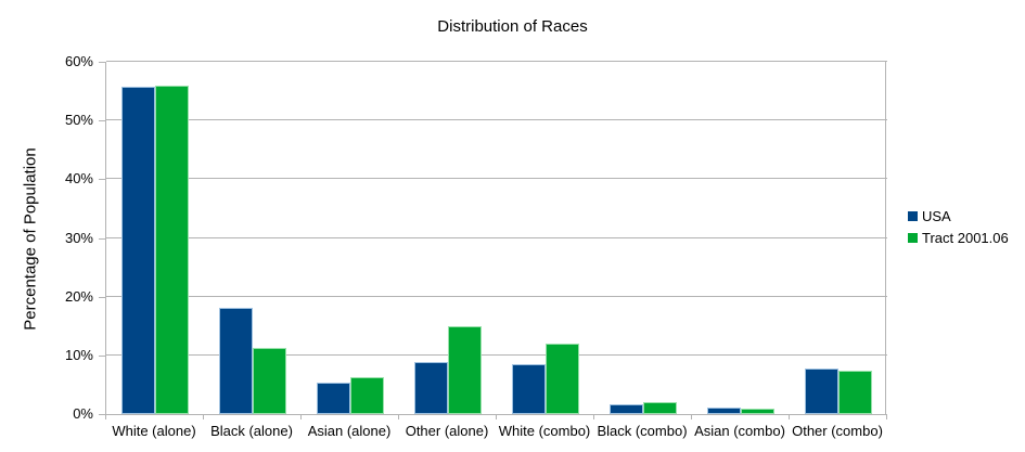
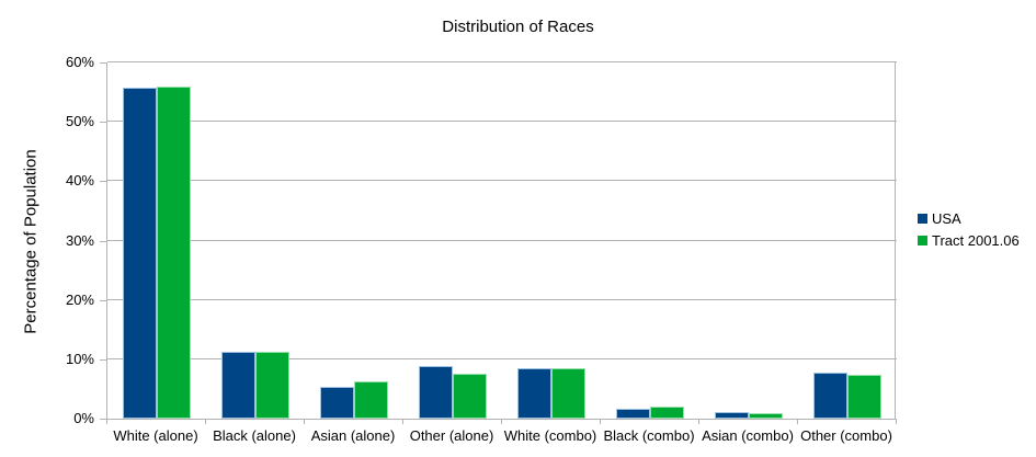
USA/Black (alone): 18% -> 11%
Tract 2001.06/Other (alone): 15% -> 8%
Tract 2001.06/White (combo): 12% -> 8%
